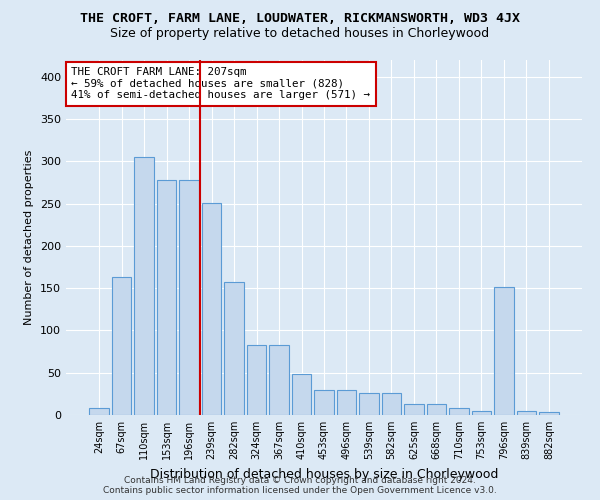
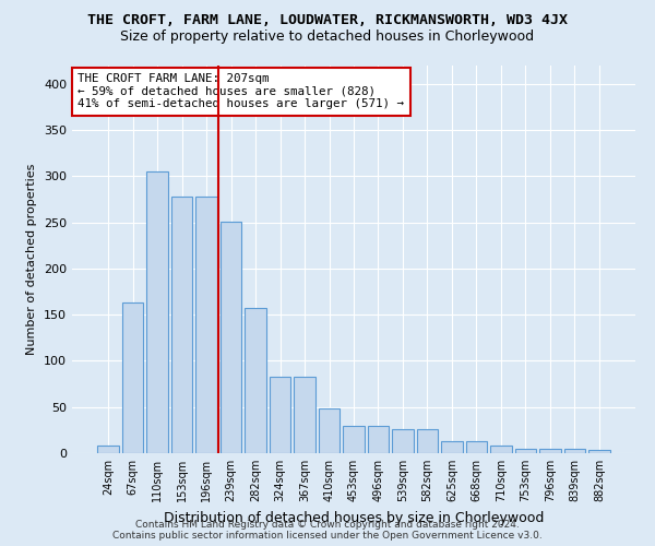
796sqm: 152 -> 5
